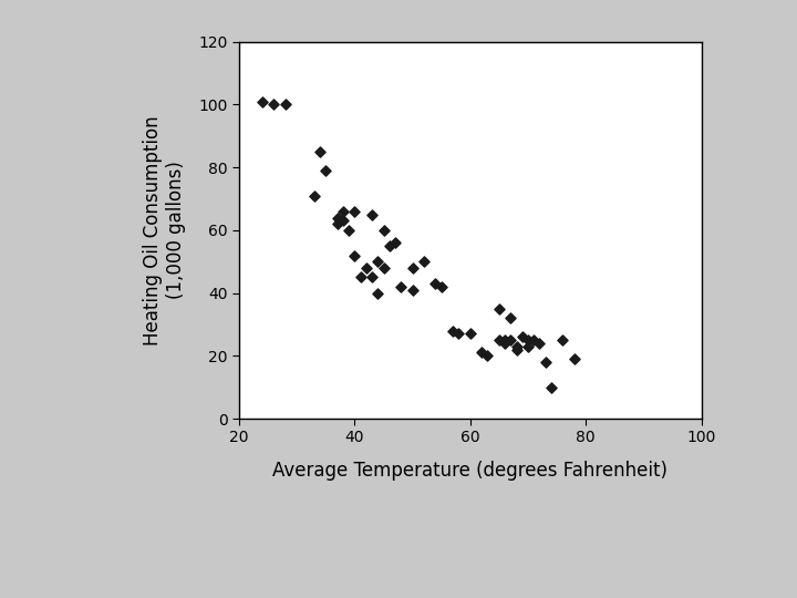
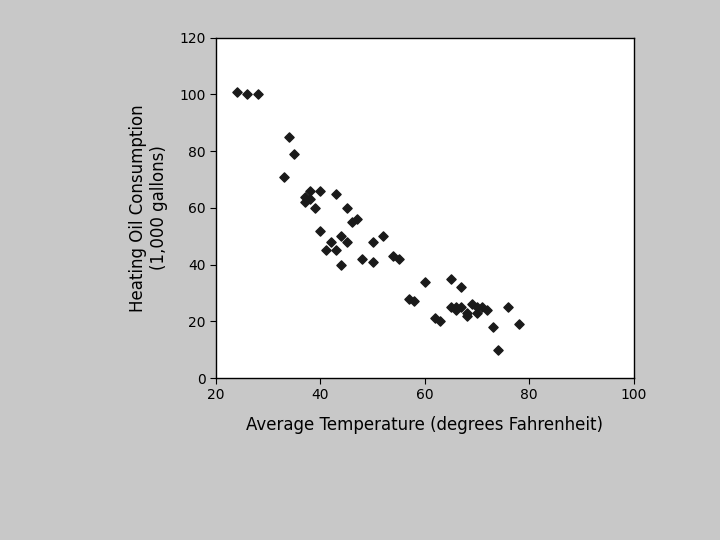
60: 27 -> 34
